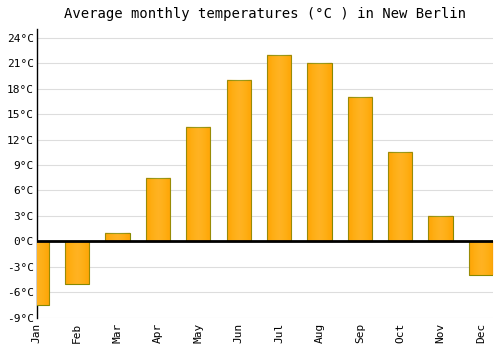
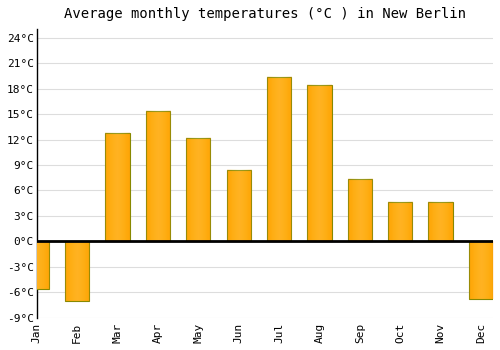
Jan: -7.5°C -> -5.6°C
Feb: -5.0°C -> -7.0°C
Mar: 1.0°C -> 12.8°C
Apr: 7.5°C -> 15.4°C
May: 13.5°C -> 12.2°C
Jun: 19.0°C -> 8.4°C
Jul: 22.0°C -> 19.4°C
Aug: 21.0°C -> 18.4°C
Sep: 17.0°C -> 7.4°C
Oct: 10.5°C -> 4.6°C
Nov: 3.0°C -> 4.6°C
Dec: -4.0°C -> -6.8°C
